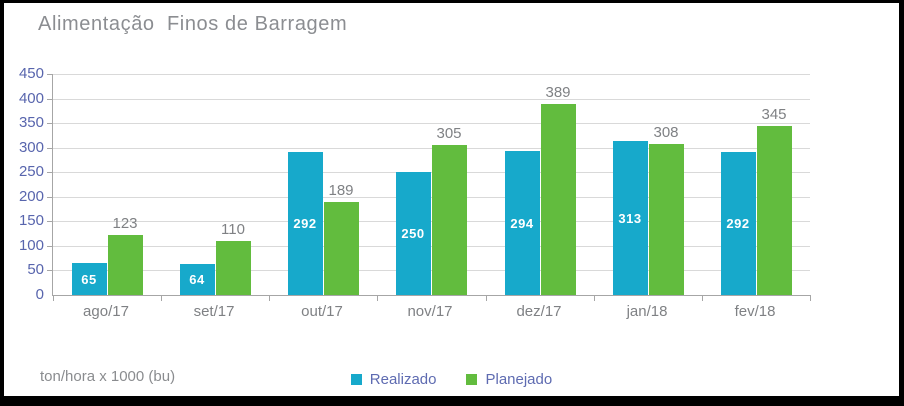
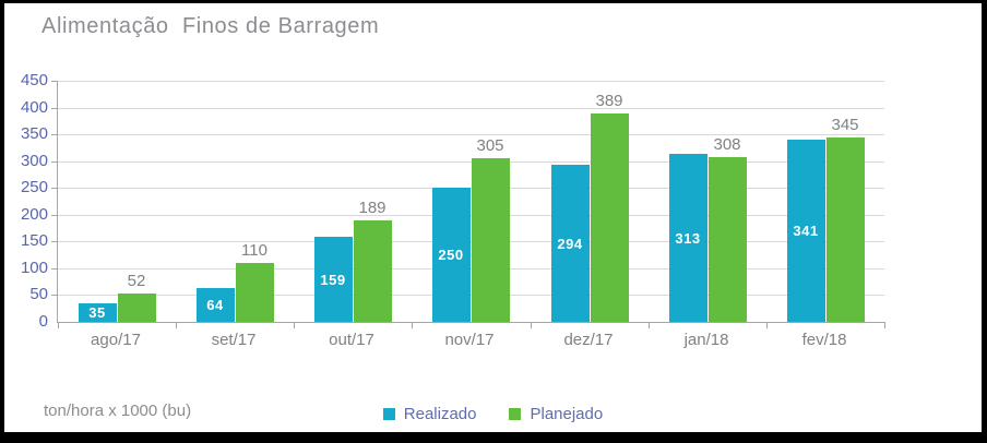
Realizado/ago/17: 65 -> 35
Planejado/ago/17: 123 -> 52
Realizado/out/17: 292 -> 159
Realizado/fev/18: 292 -> 341
